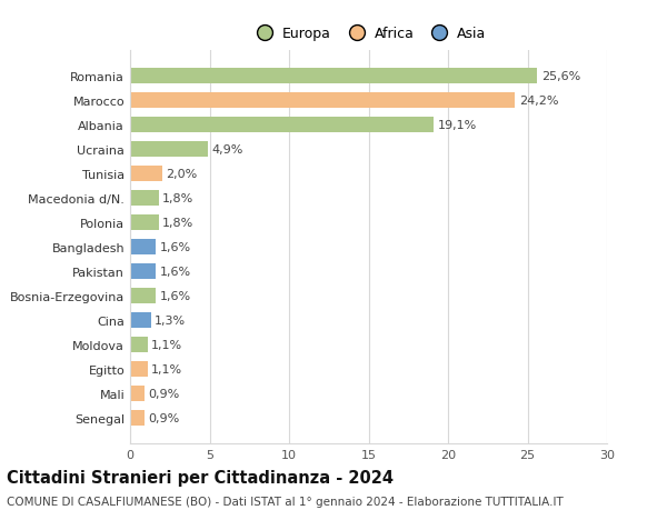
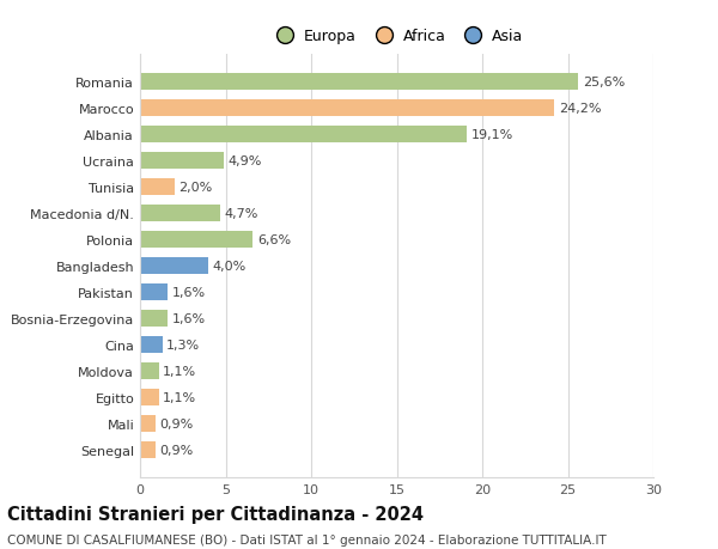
Macedonia d/N.: 1,8% -> 4,7%
Polonia: 1,8% -> 6,6%
Bangladesh: 1,6% -> 4,0%
